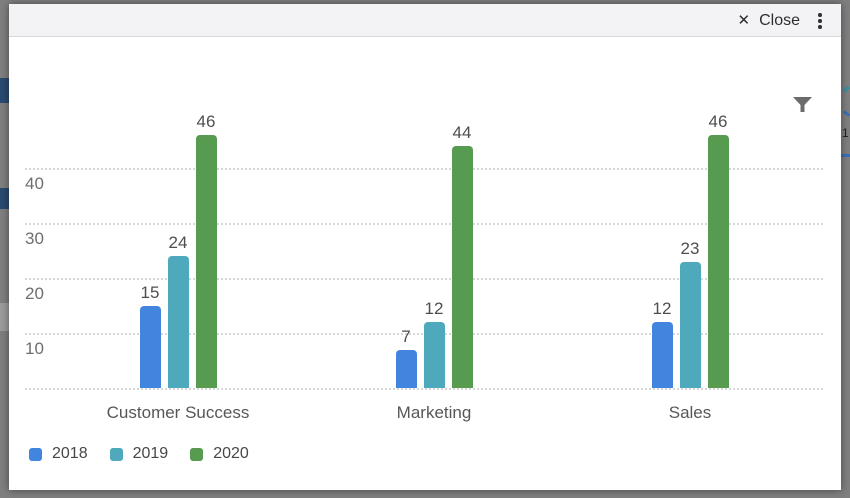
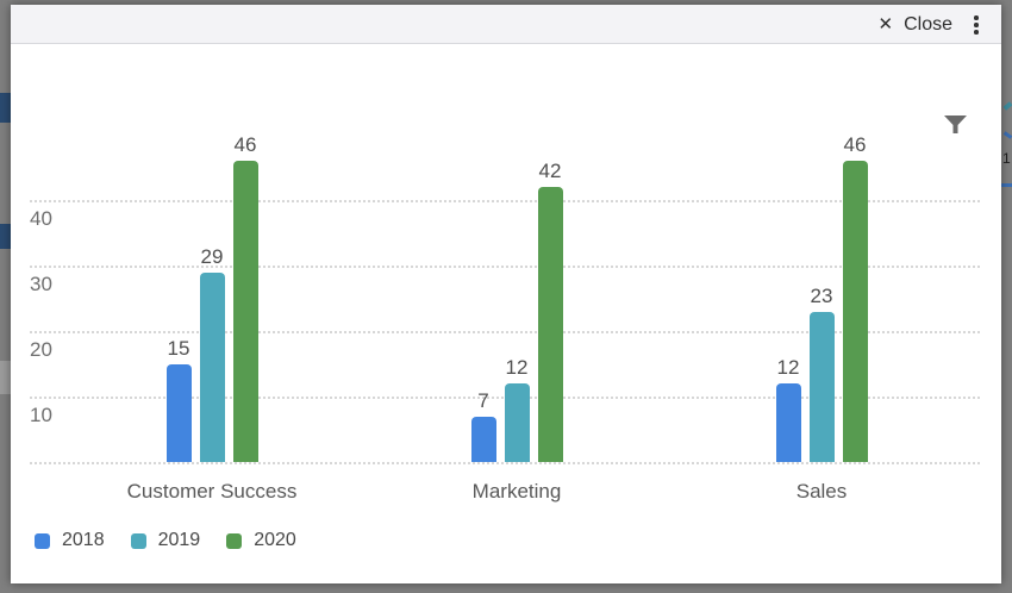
2019/Customer Success: 24 -> 29
2020/Marketing: 44 -> 42
